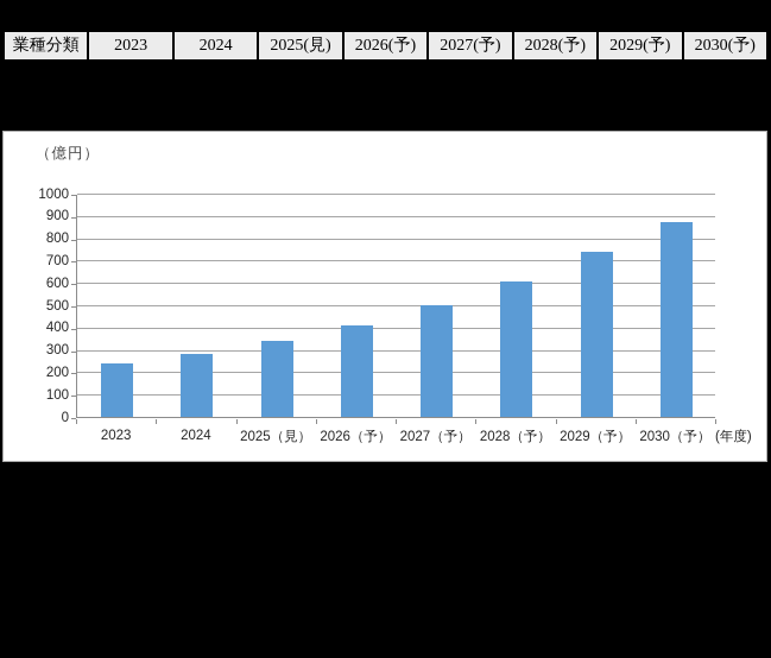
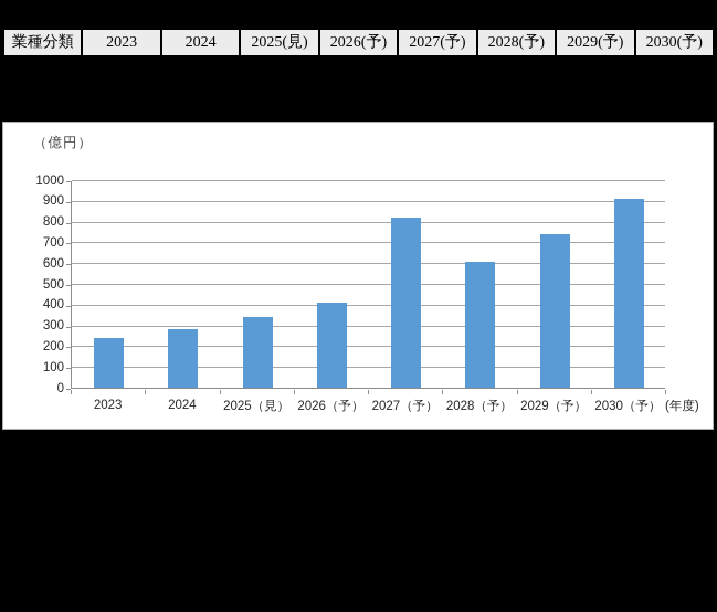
2027（予）: 500 -> 820
2030（予）: 880 -> 910
